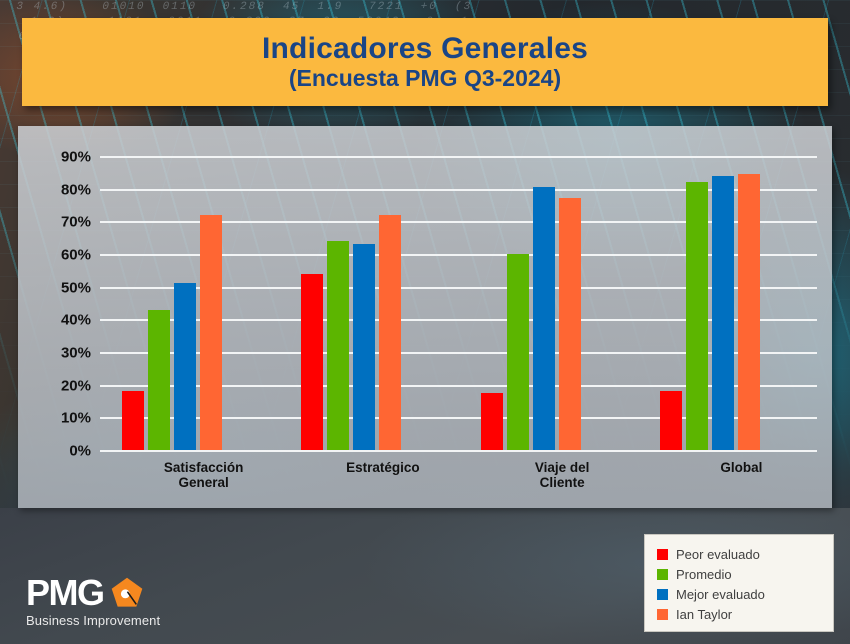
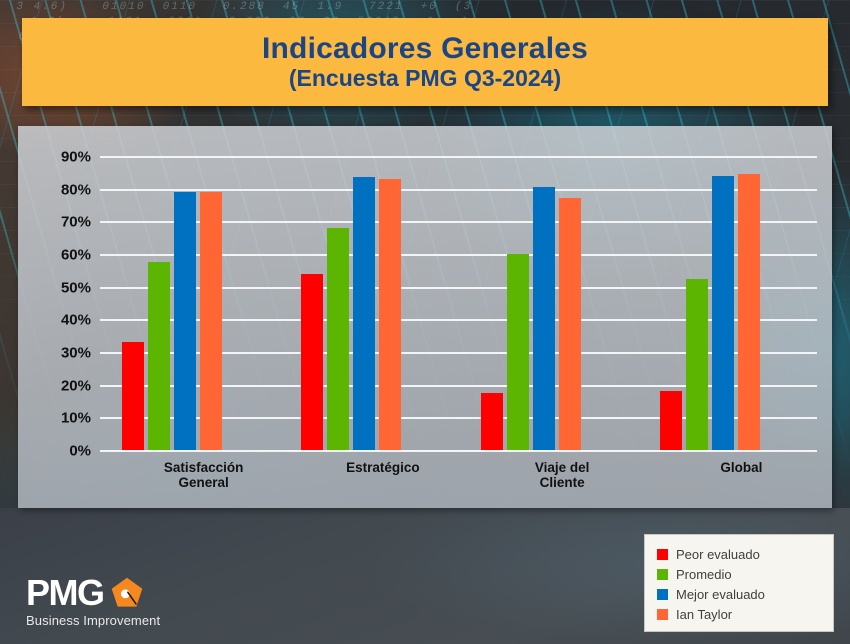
Peor evaluado/Satisfacción General: 18% -> 33%
Promedio/Satisfacción General: 43% -> 58%
Mejor evaluado/Satisfacción General: 51% -> 79%
Ian Taylor/Satisfacción General: 72% -> 79%
Promedio/Estratégico: 64% -> 68%
Mejor evaluado/Estratégico: 63% -> 84%
Ian Taylor/Estratégico: 72% -> 83%
Promedio/Global: 82% -> 52%
